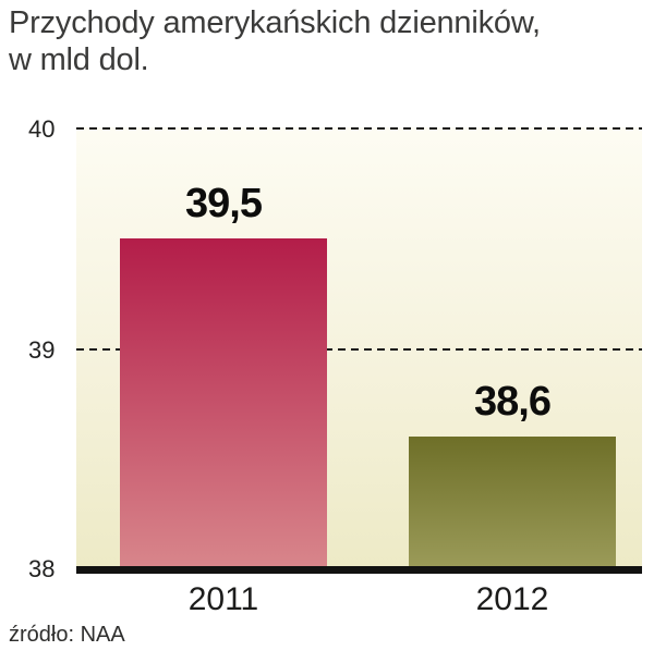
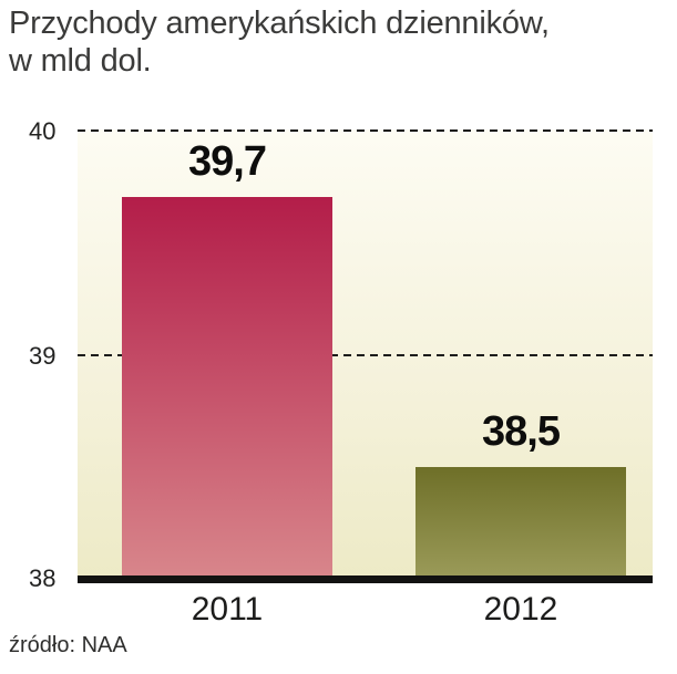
2011: 39,5 -> 39,7
2012: 38,6 -> 38,5
